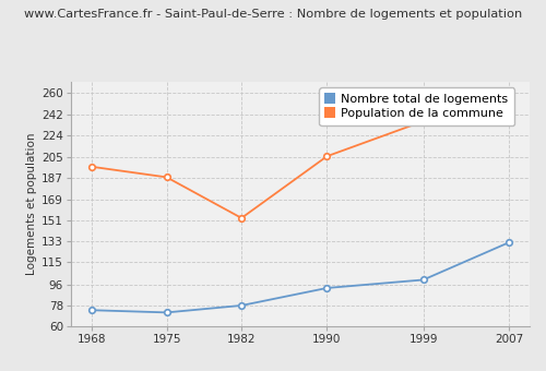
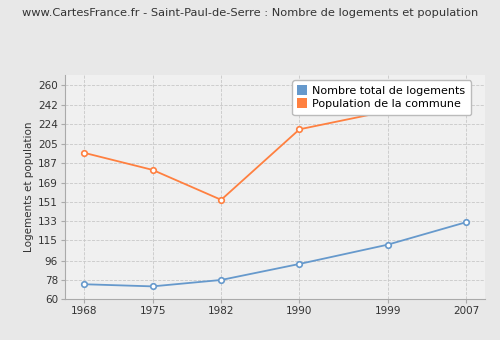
Population de la commune/1975: 188 -> 181
Population de la commune/1990: 206 -> 219
Nombre total de logements/1999: 100 -> 111
